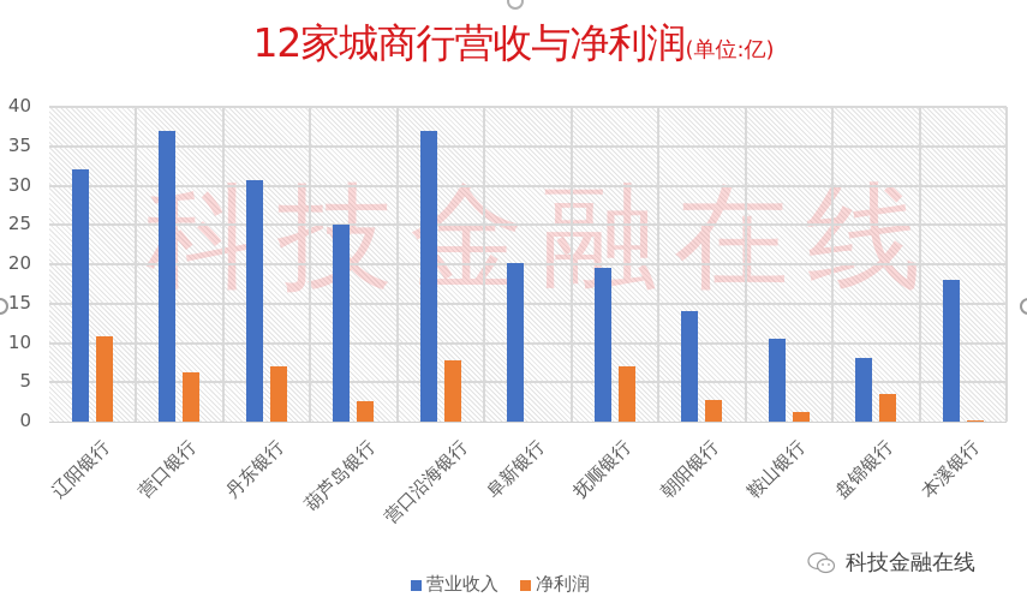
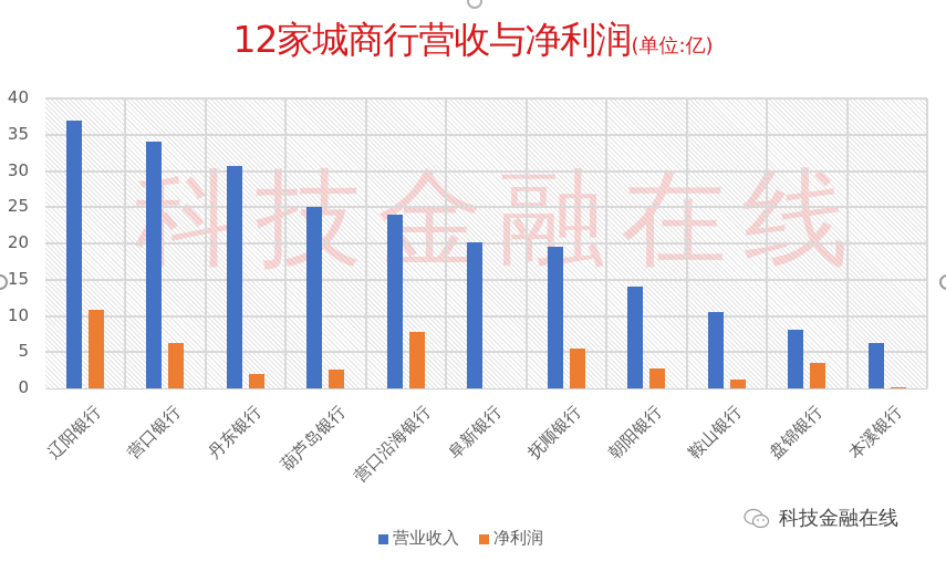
营业收入/辽阳银行: 32 -> 37
营业收入/营口银行: 37 -> 34
净利润/丹东银行: 7 -> 2
营业收入/营口沿海银行: 37 -> 24
净利润/抚顺银行: 7 -> 6
营业收入/本溪银行: 18 -> 6
